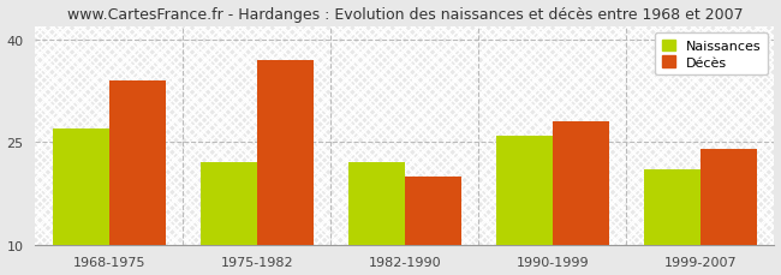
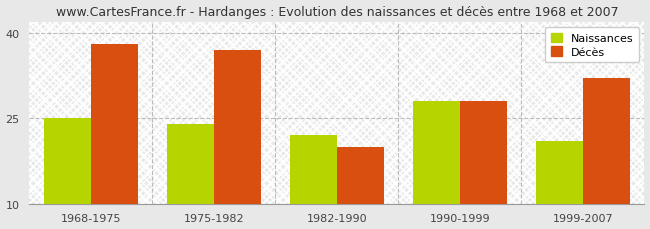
Naissances/1968-1975: 27 -> 25
Décès/1968-1975: 34 -> 38
Naissances/1975-1982: 22 -> 24
Naissances/1990-1999: 26 -> 28
Décès/1999-2007: 24 -> 32
